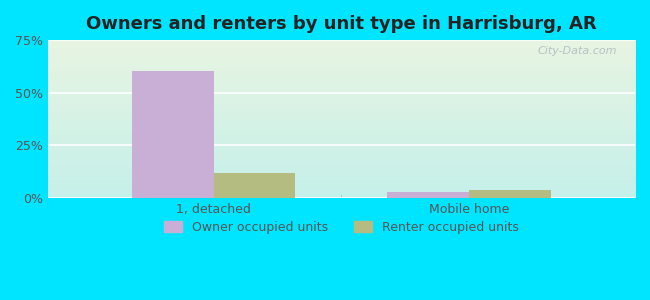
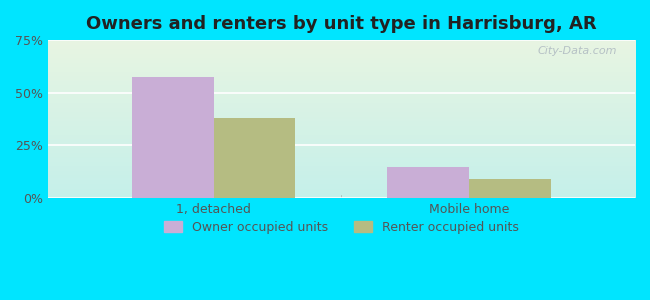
Owner occupied units/1, detached: 60.5% -> 57.5%
Renter occupied units/1, detached: 12% -> 38%
Owner occupied units/Mobile home: 3.0% -> 14.5%
Renter occupied units/Mobile home: 4% -> 9%
